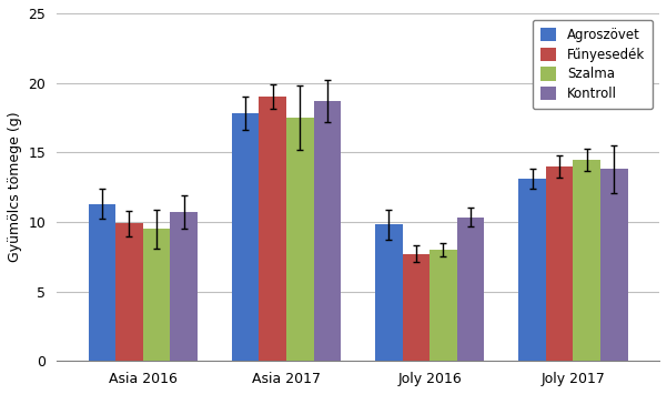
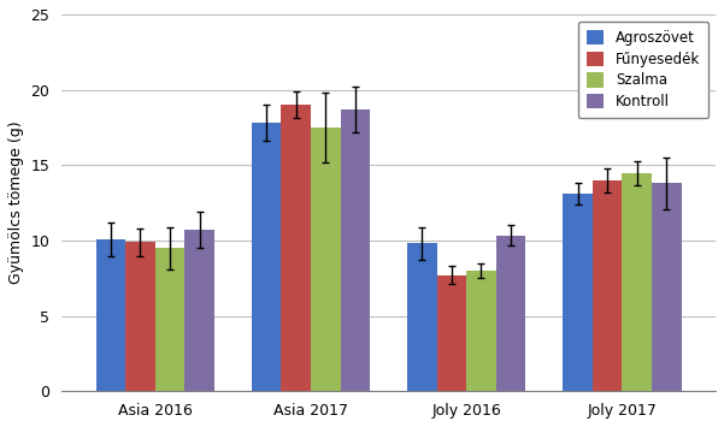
Agroszövet/Asia 2016: 11.3 -> 10.1
